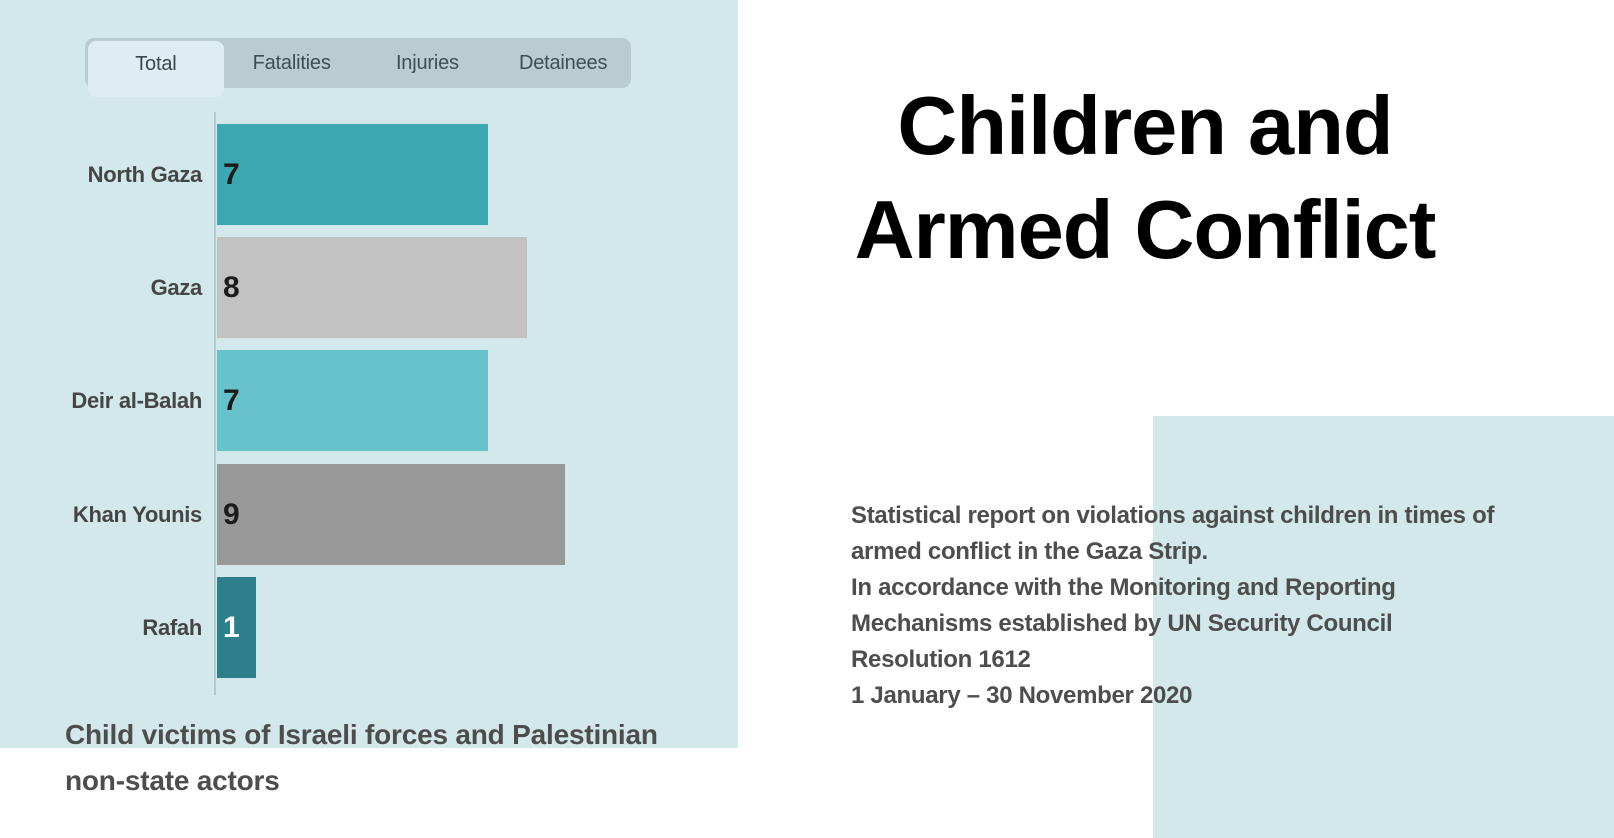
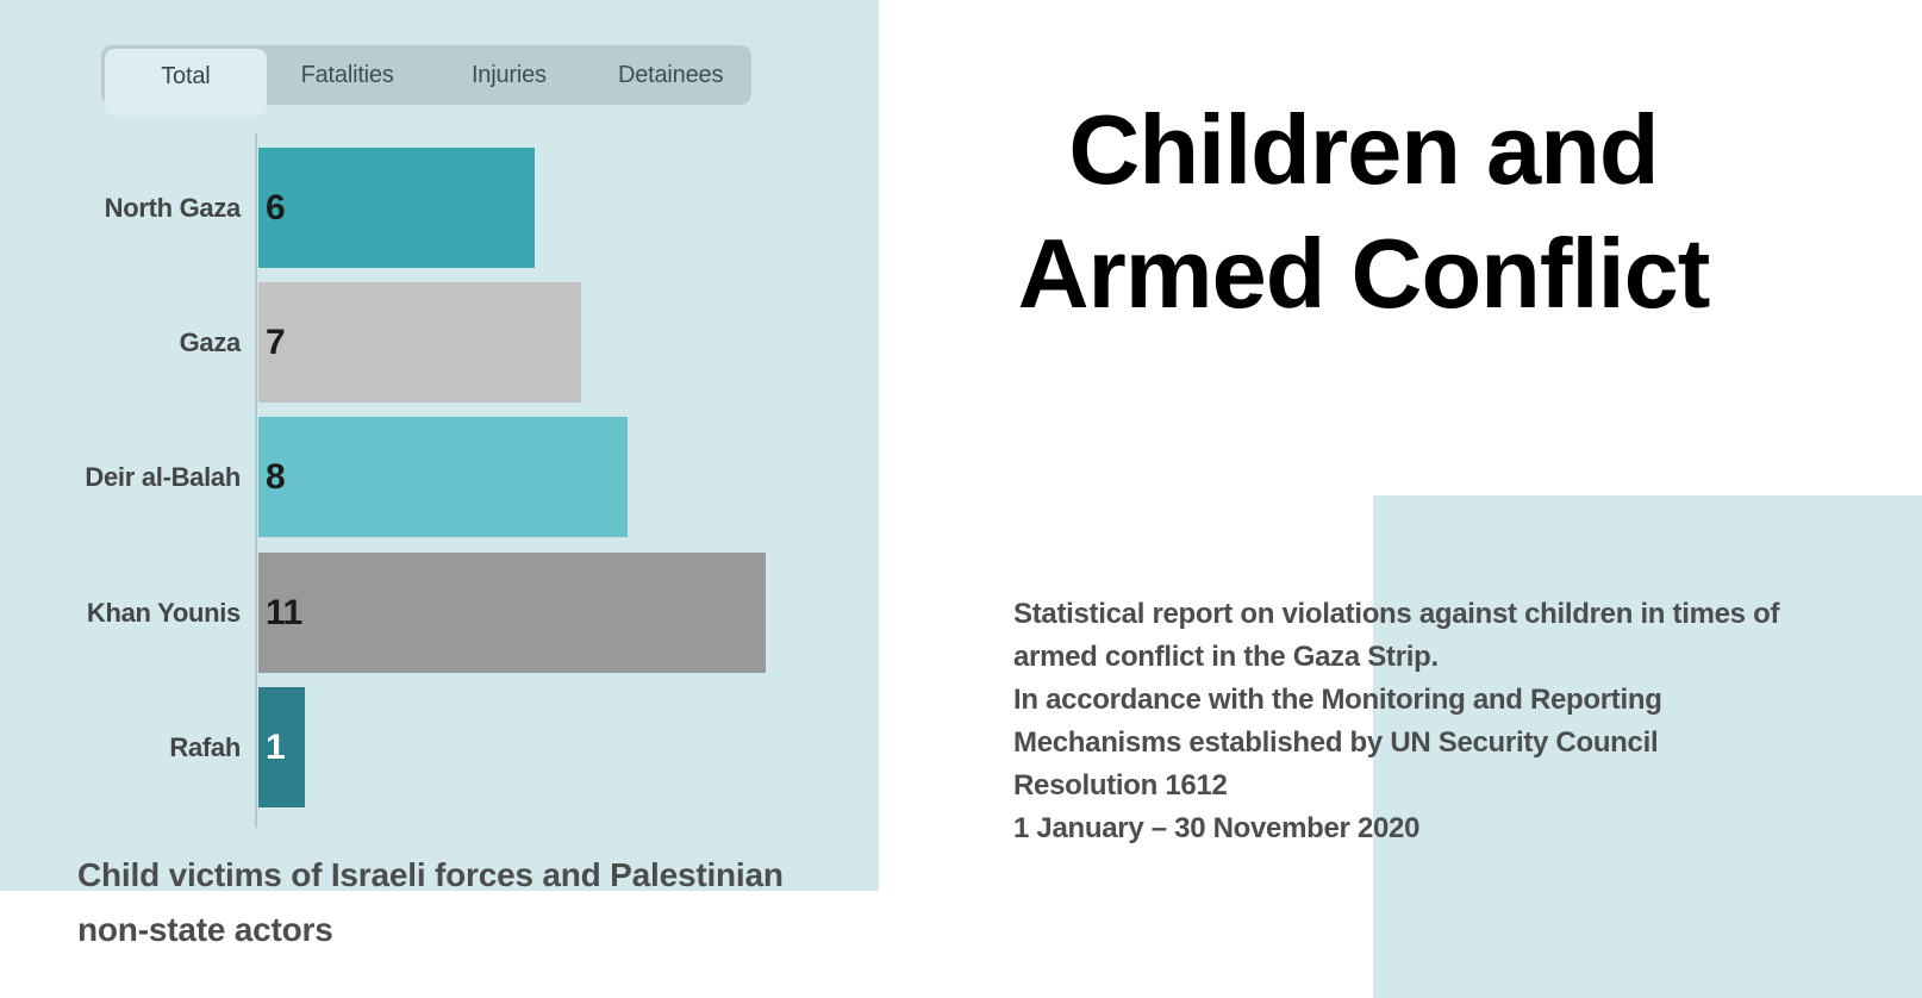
North Gaza: 7 -> 6
Gaza: 8 -> 7
Deir al-Balah: 7 -> 8
Khan Younis: 9 -> 11
